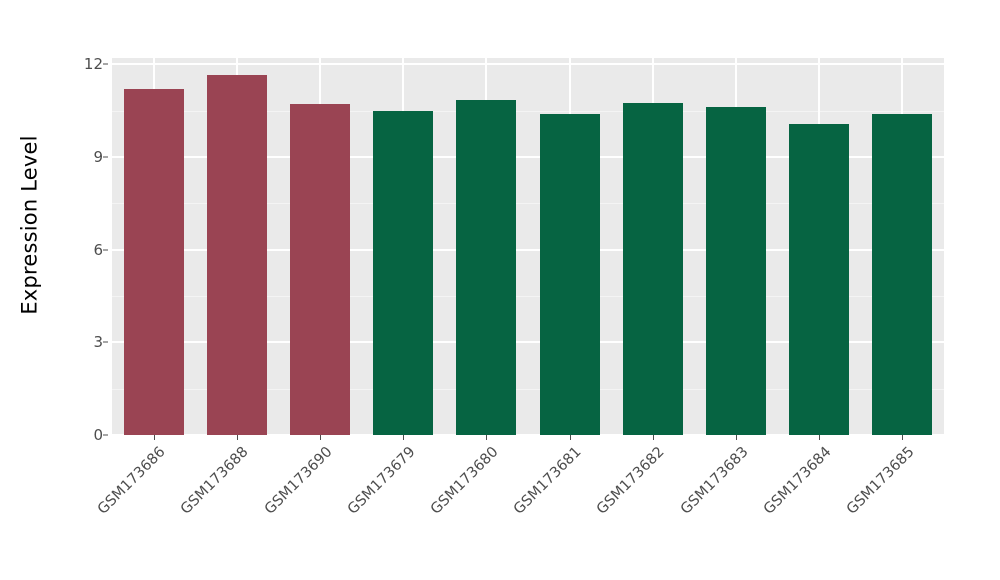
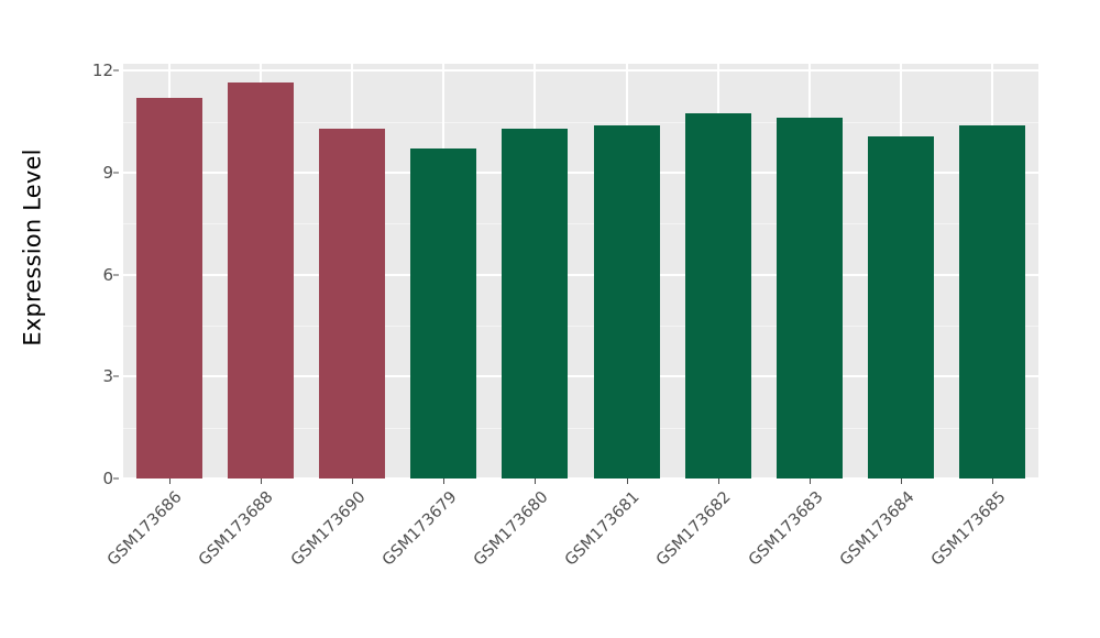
GSM173690: 10.7 -> 10.3
GSM173679: 10.5 -> 9.7
GSM173680: 10.8 -> 10.3
